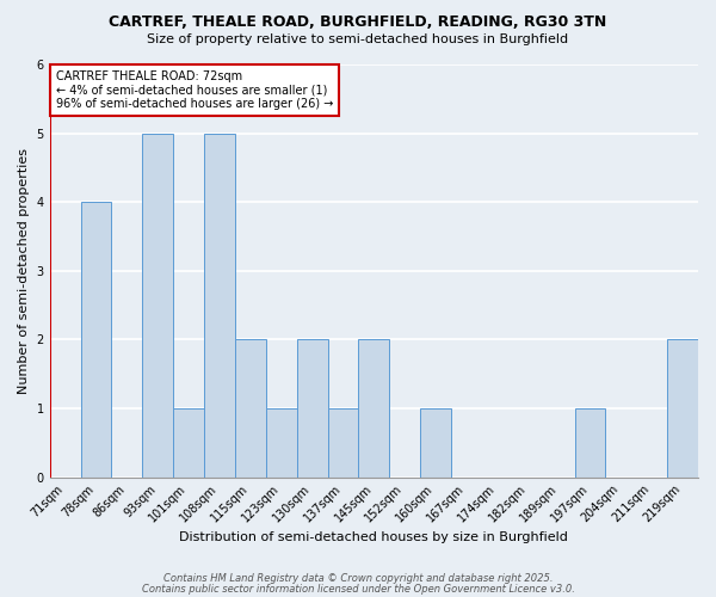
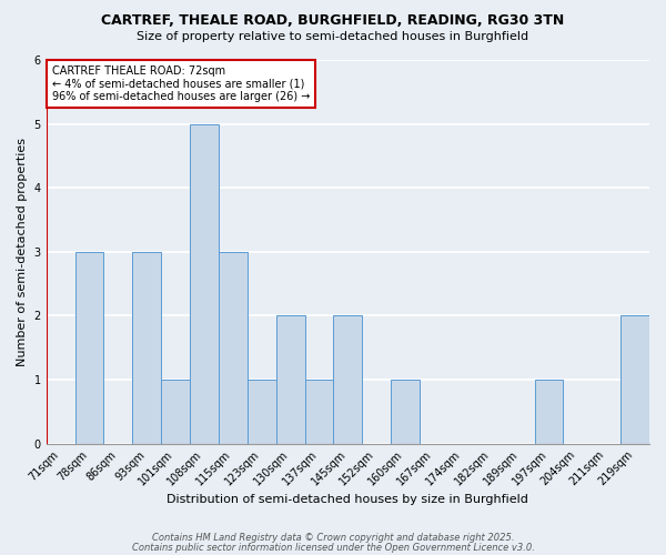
78sqm: 4 -> 3
93sqm: 5 -> 3
115sqm: 2 -> 3
